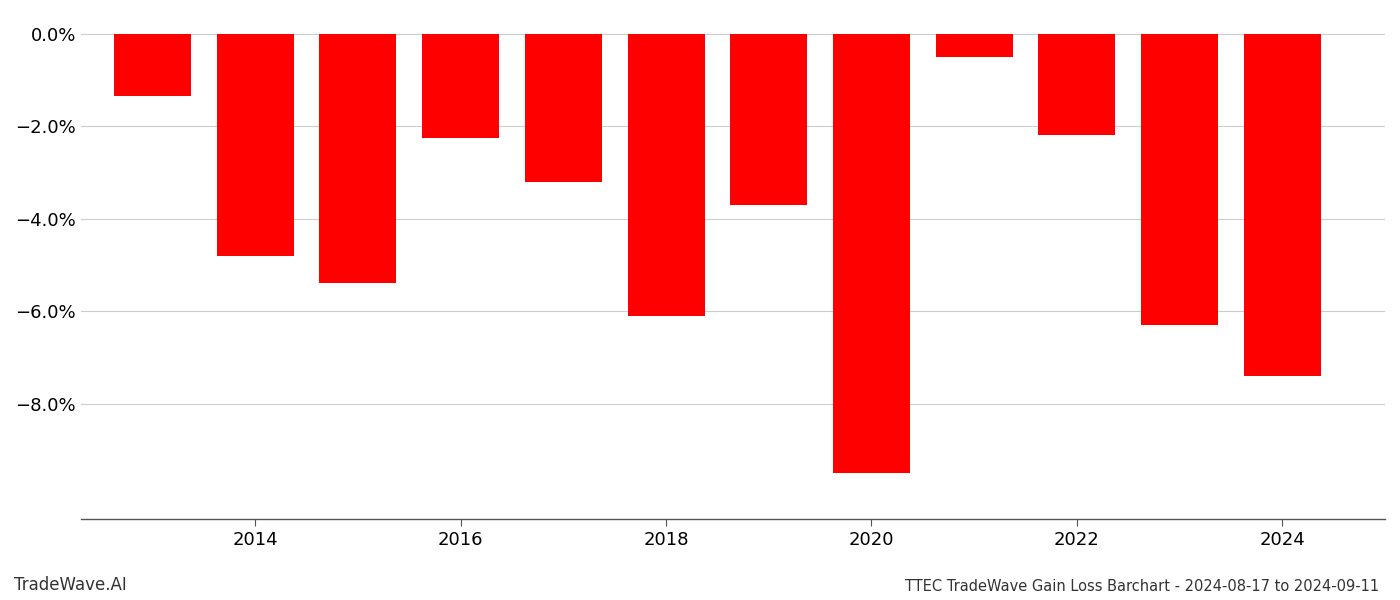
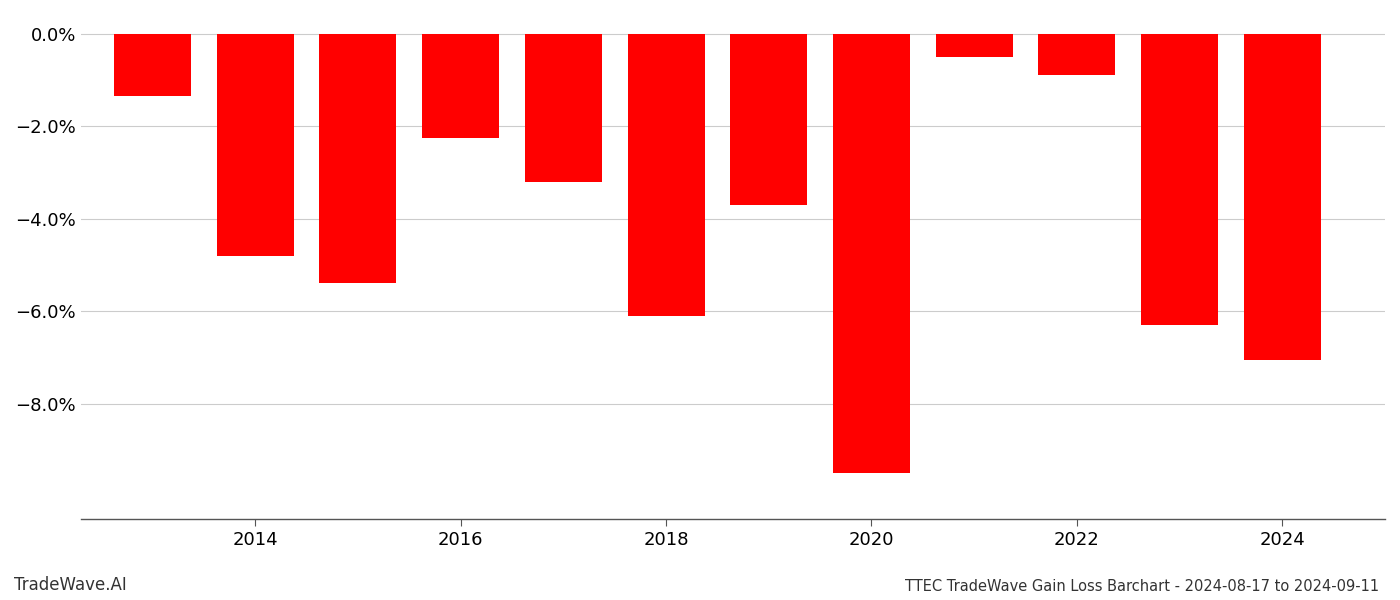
2022: -2.20% -> -0.90%
2024: -7.40% -> -7.05%
